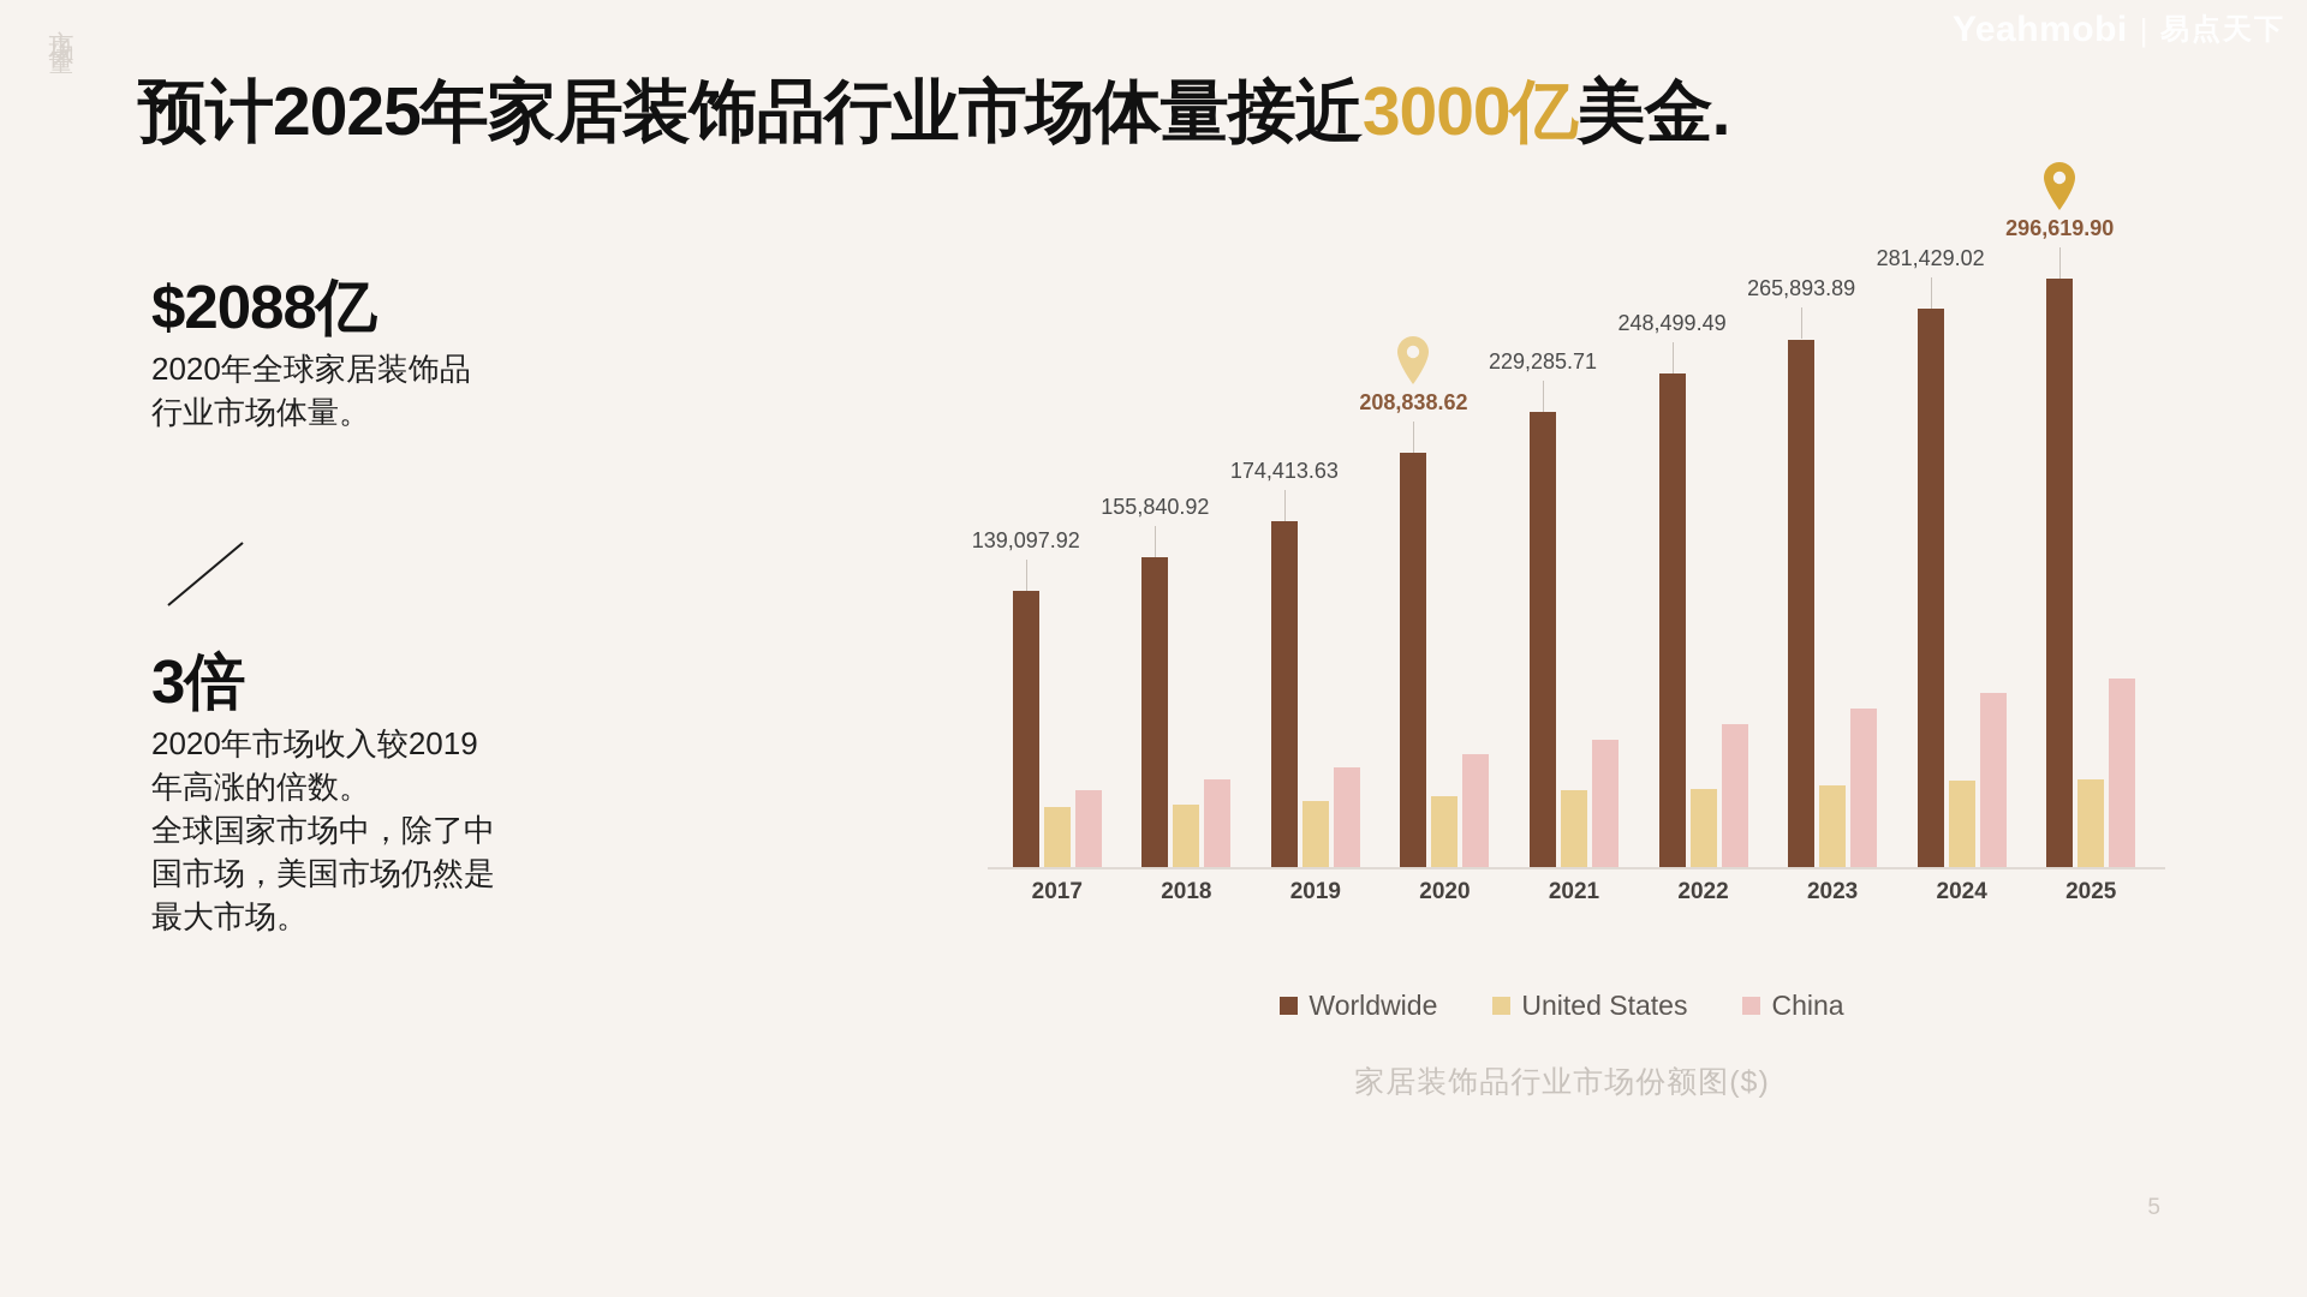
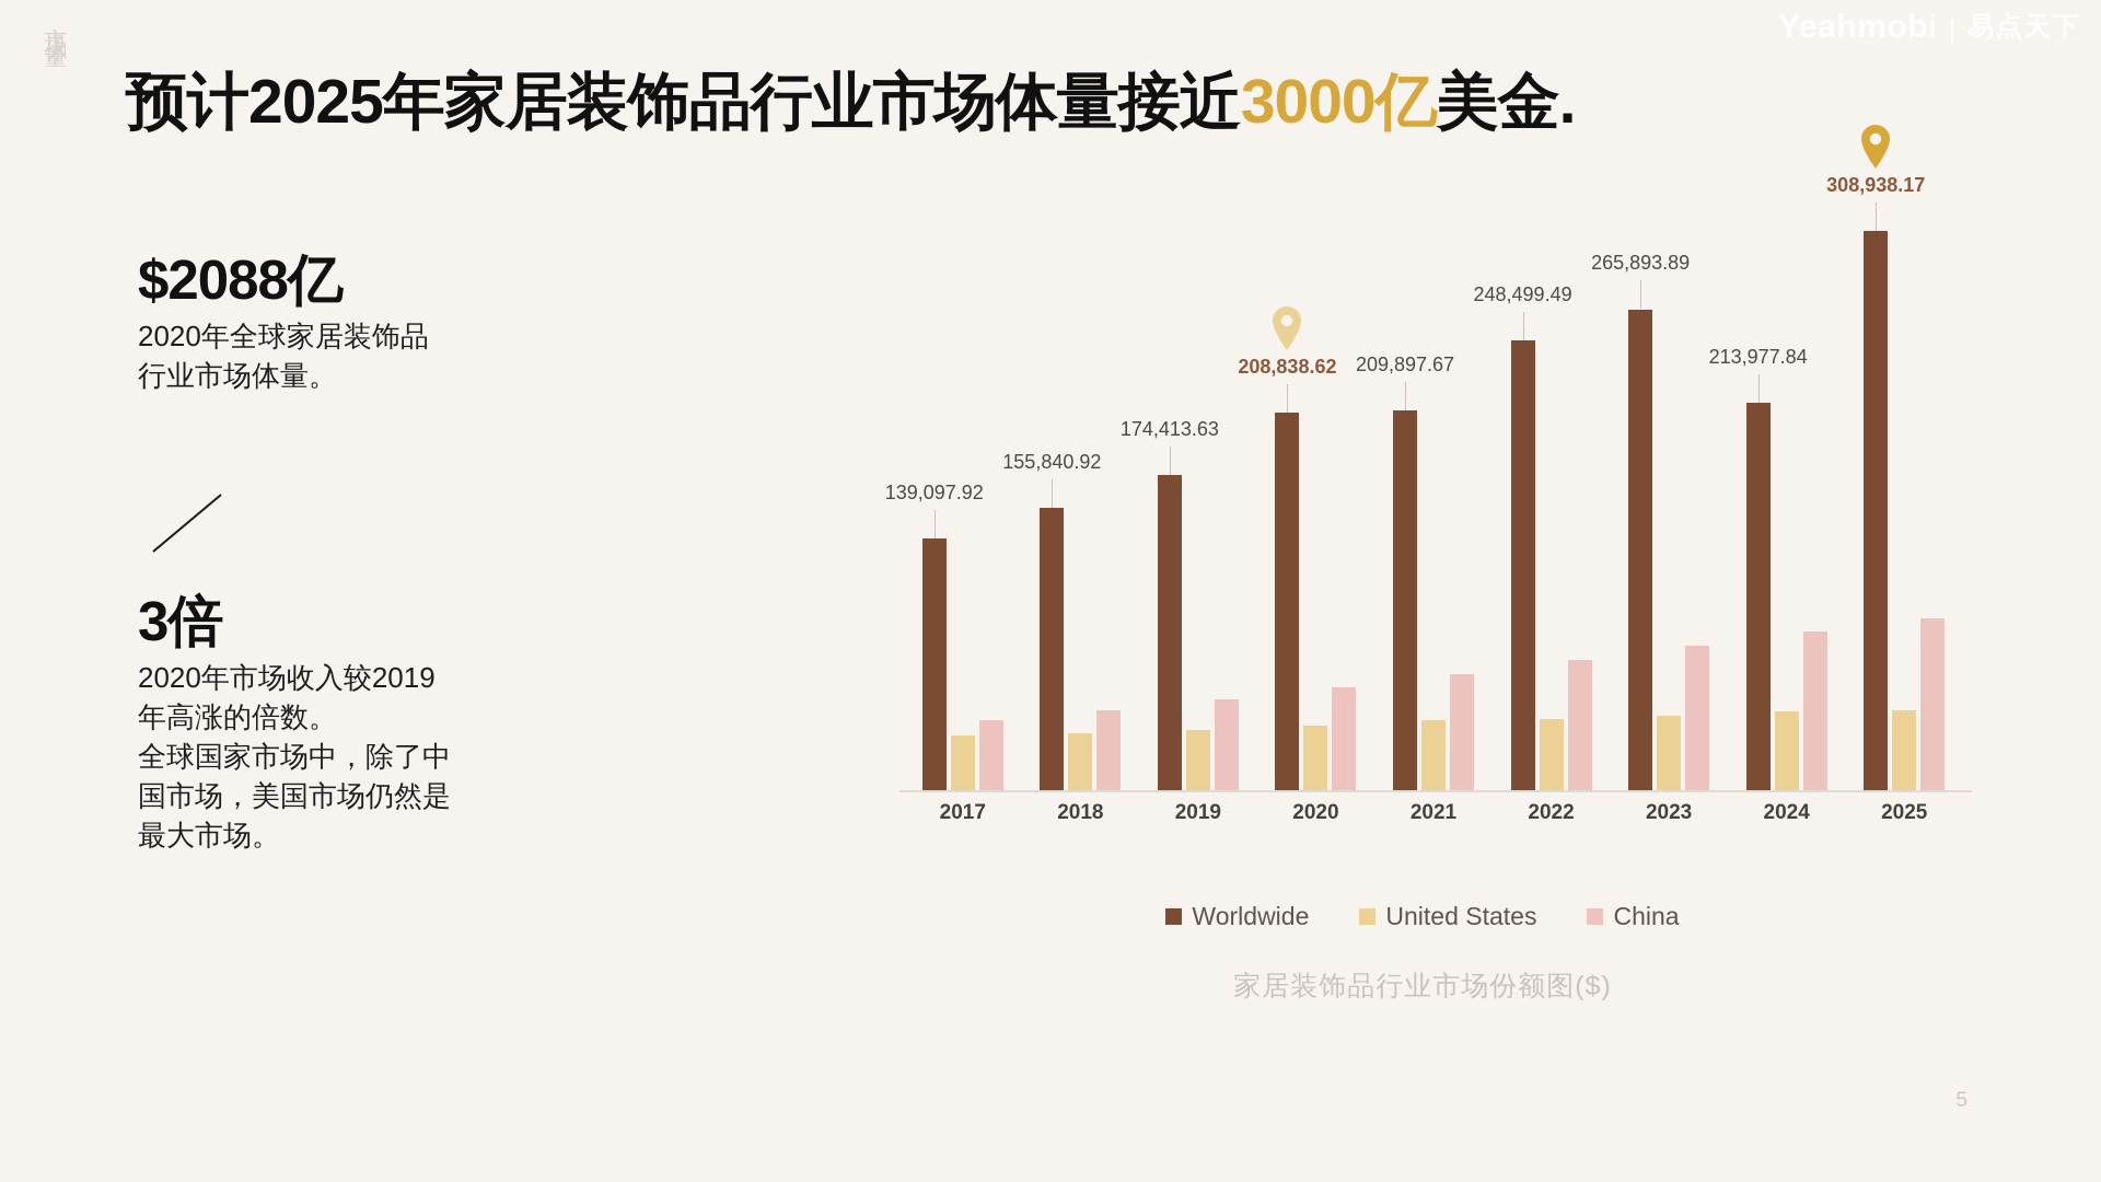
Worldwide/2021: 229,285.71 -> 209,897.67
Worldwide/2024: 281,429.02 -> 213,977.84
Worldwide/2025: 296,619.90 -> 308,938.17
